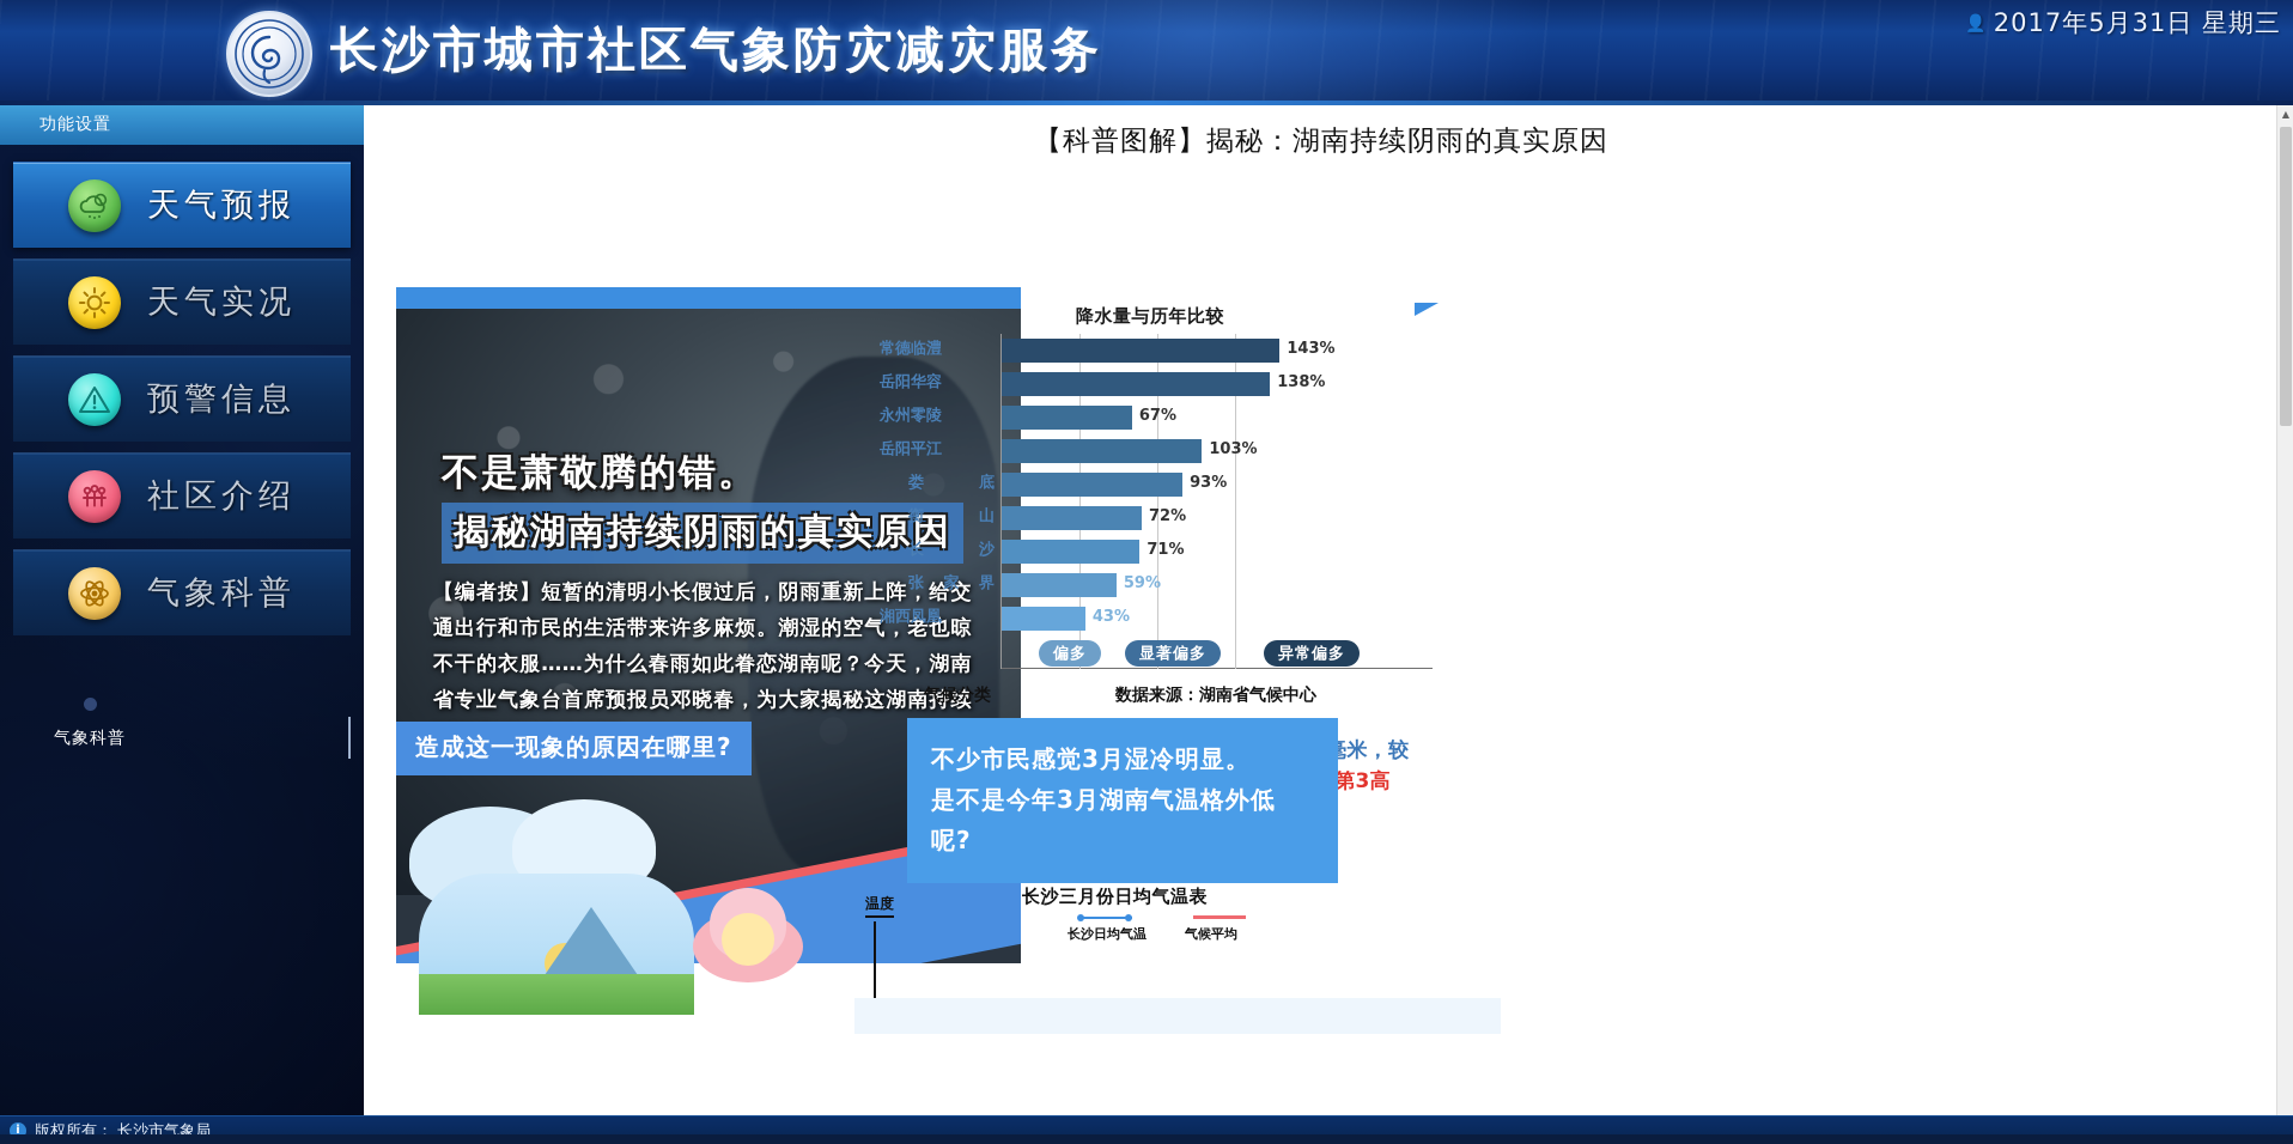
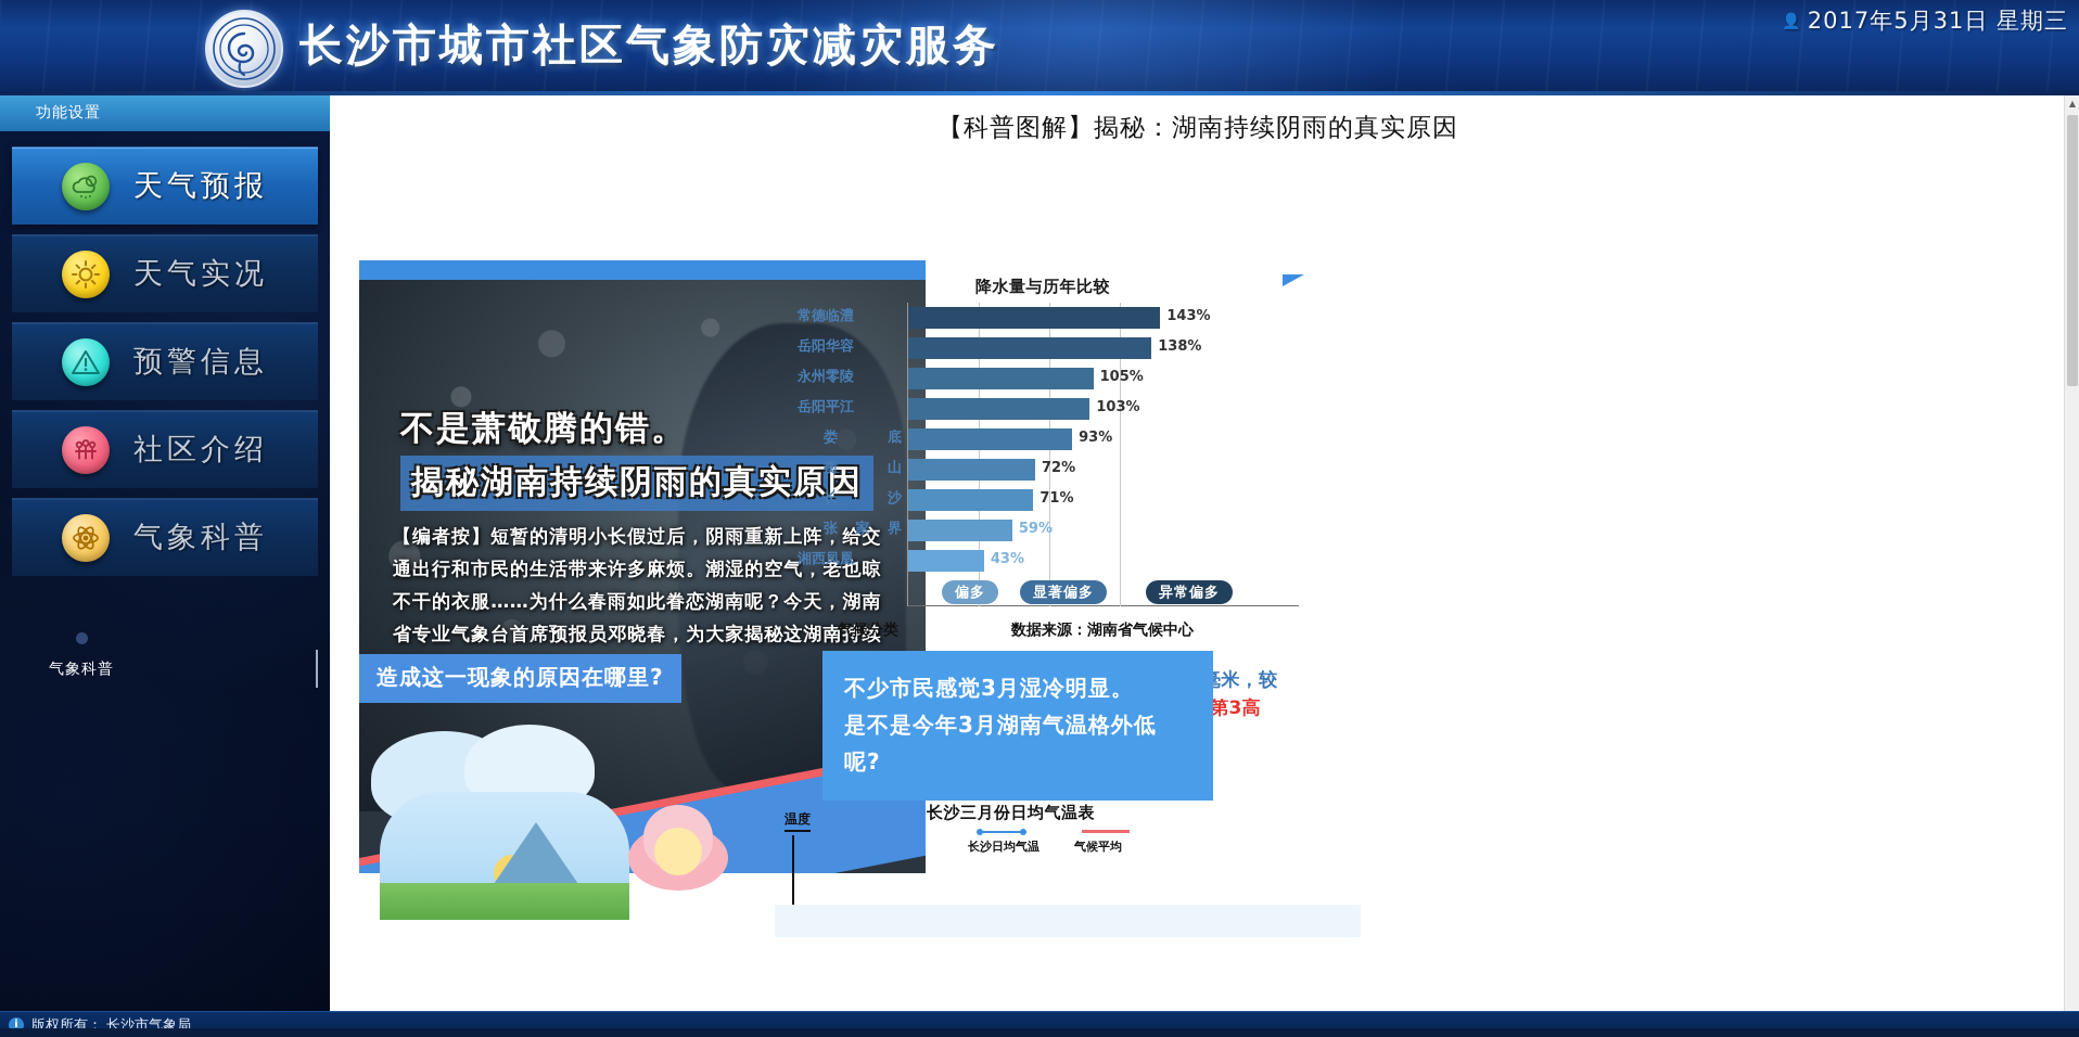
永州零陵: 67% -> 105%
